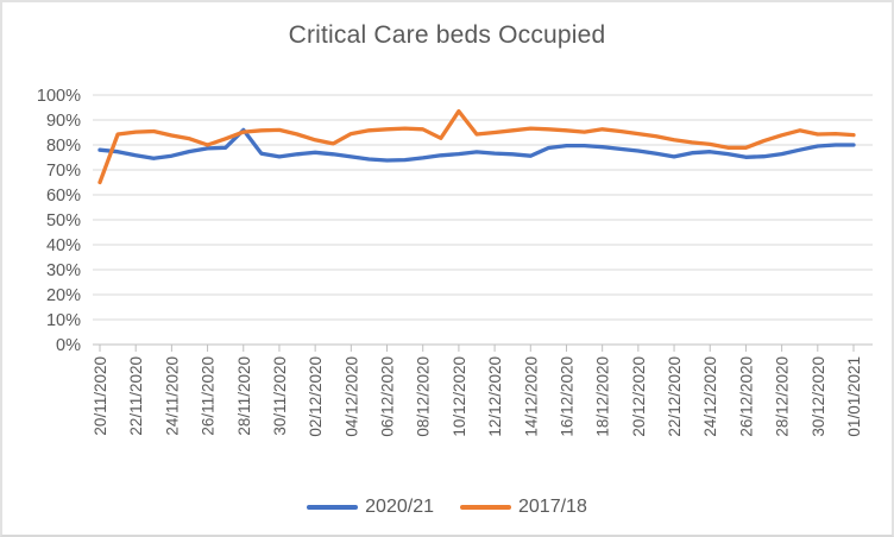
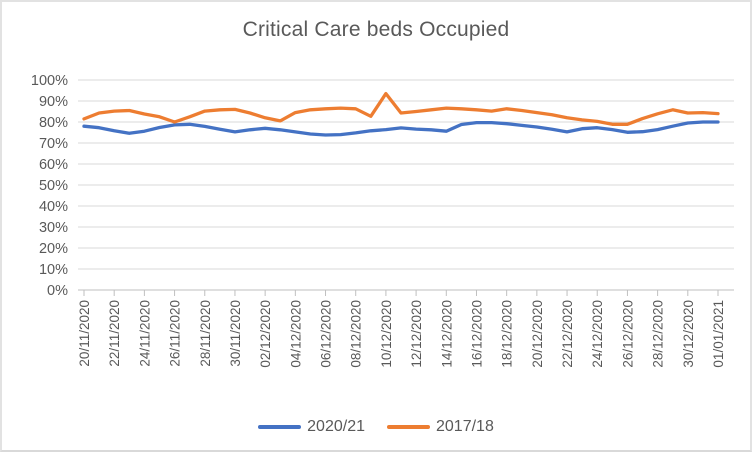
2017/18/20/11/2020: 65% -> 82%
2020/21/28/11/2020: 86% -> 78%
